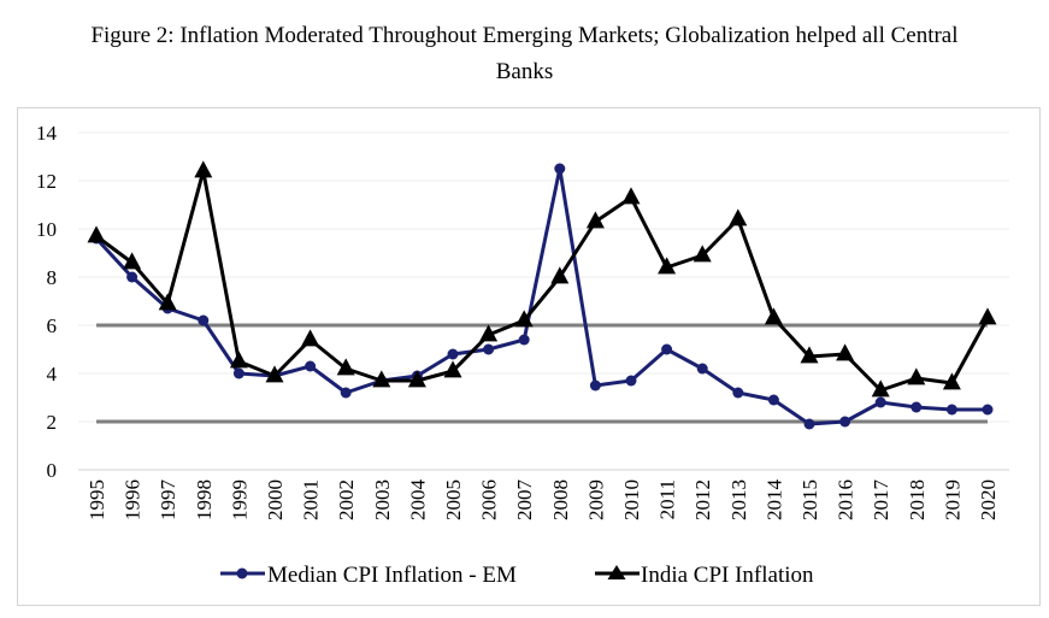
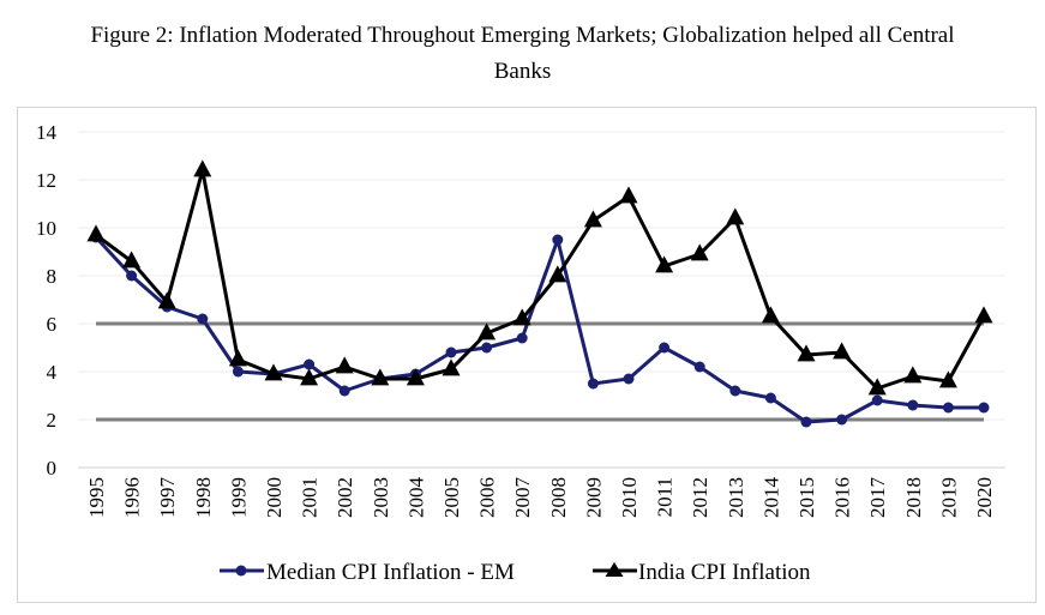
India CPI Inflation/2001: 5.4 -> 3.7
Median CPI Inflation - EM/2008: 12.5 -> 9.5
